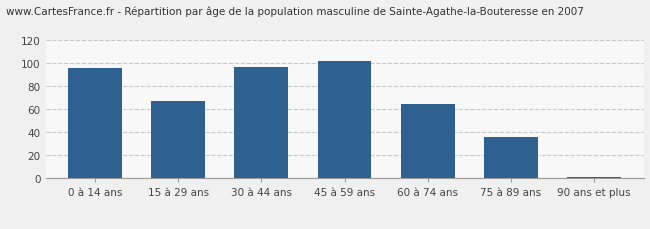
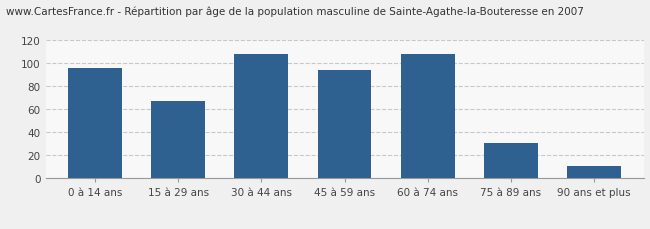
30 à 44 ans: 97 -> 108
45 à 59 ans: 102 -> 94
60 à 74 ans: 65 -> 108
75 à 89 ans: 36 -> 31
90 ans et plus: 1 -> 11
